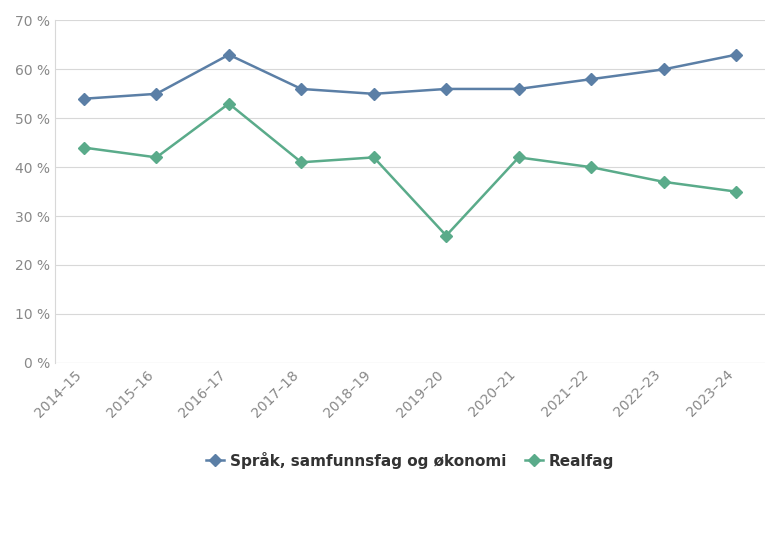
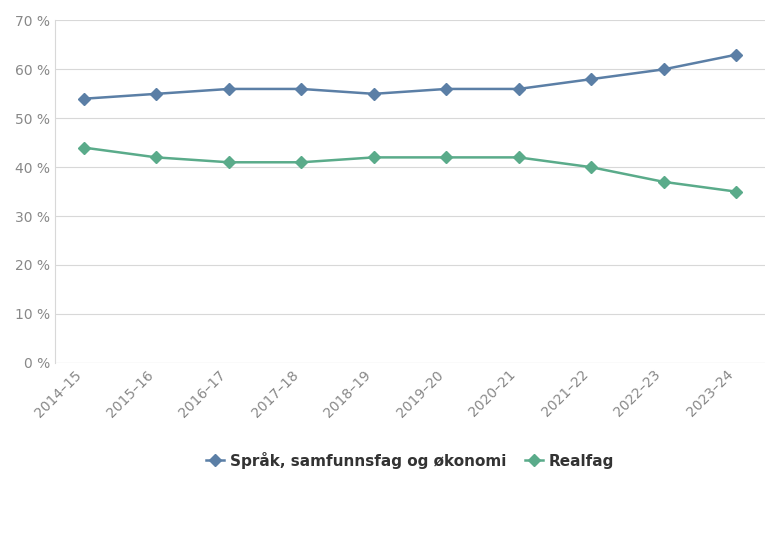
Språk, samfunnsfag og økonomi/2016–17: 63 % -> 56 %
Realfag/2016–17: 53 % -> 41 %
Realfag/2019–20: 26 % -> 42 %
